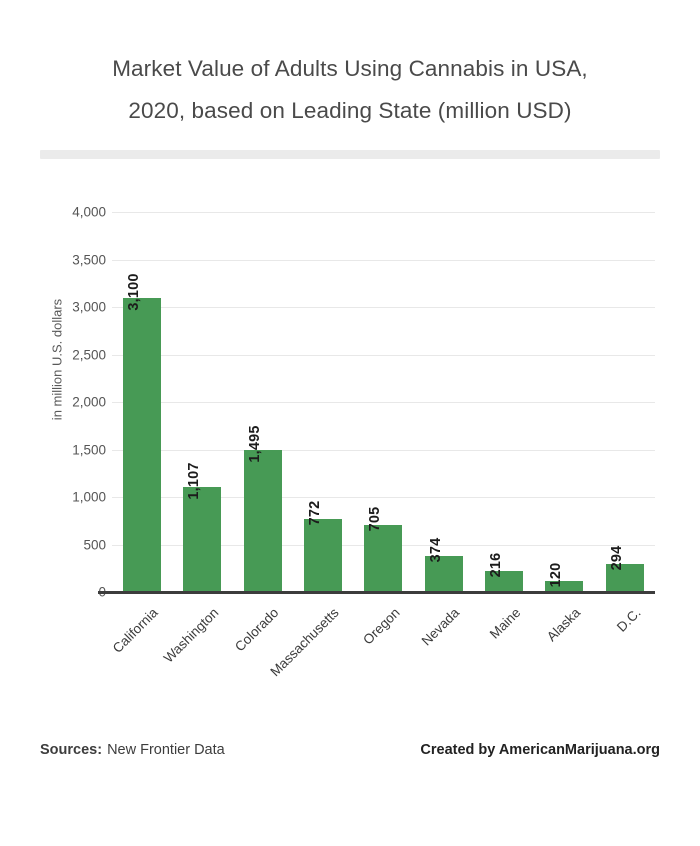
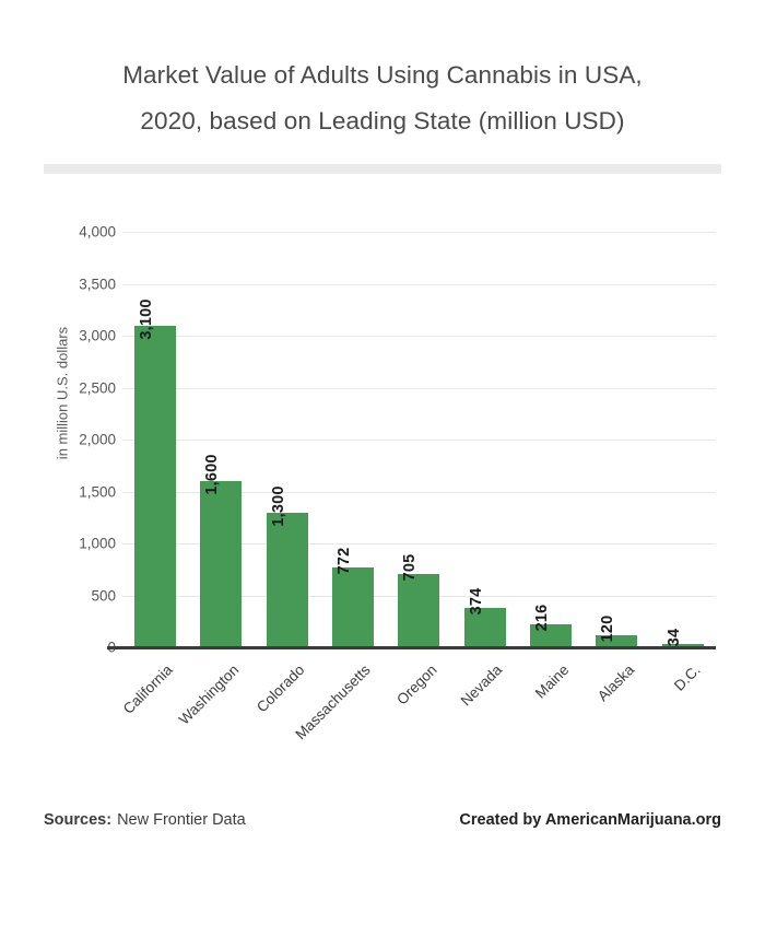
Washington: 1,107 -> 1,600
Colorado: 1,495 -> 1,300
D.C.: 294 -> 34
